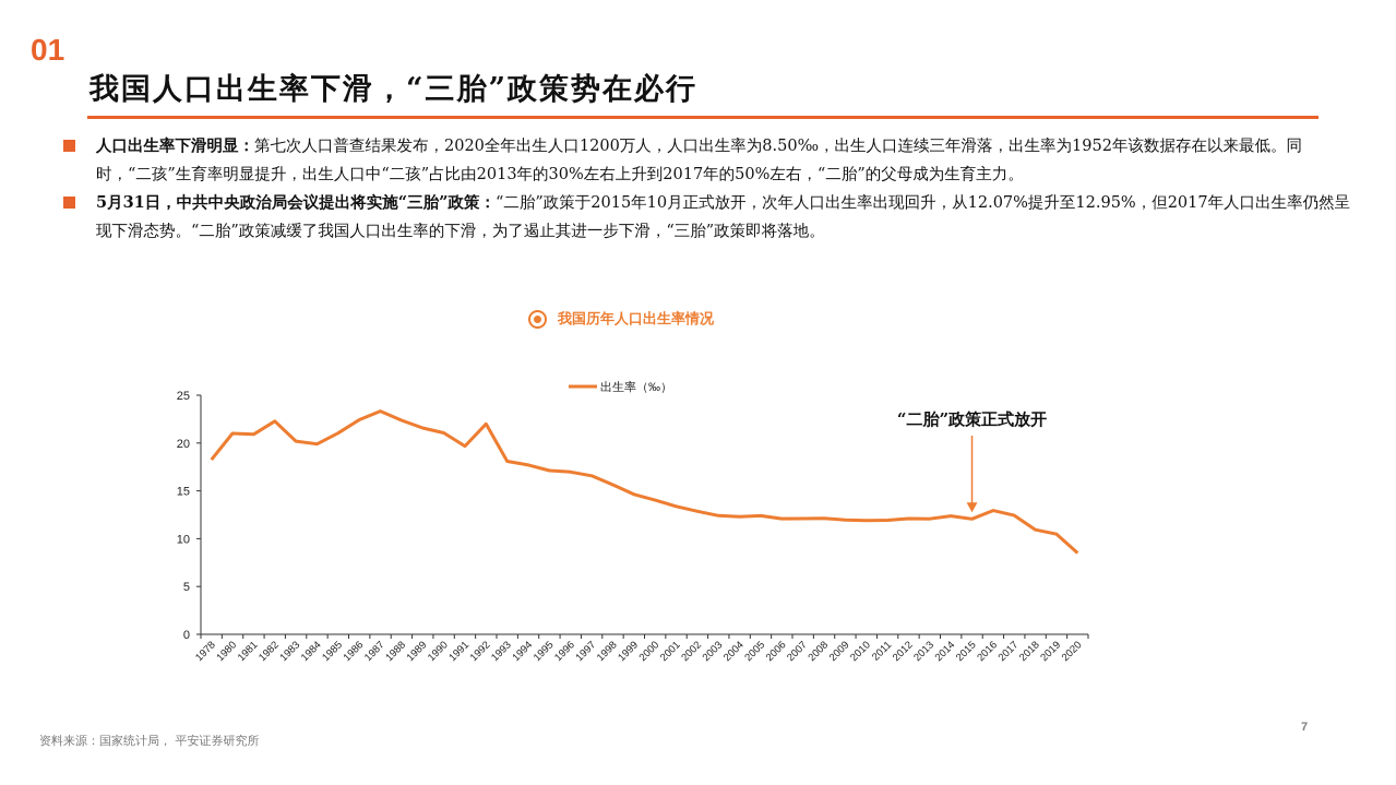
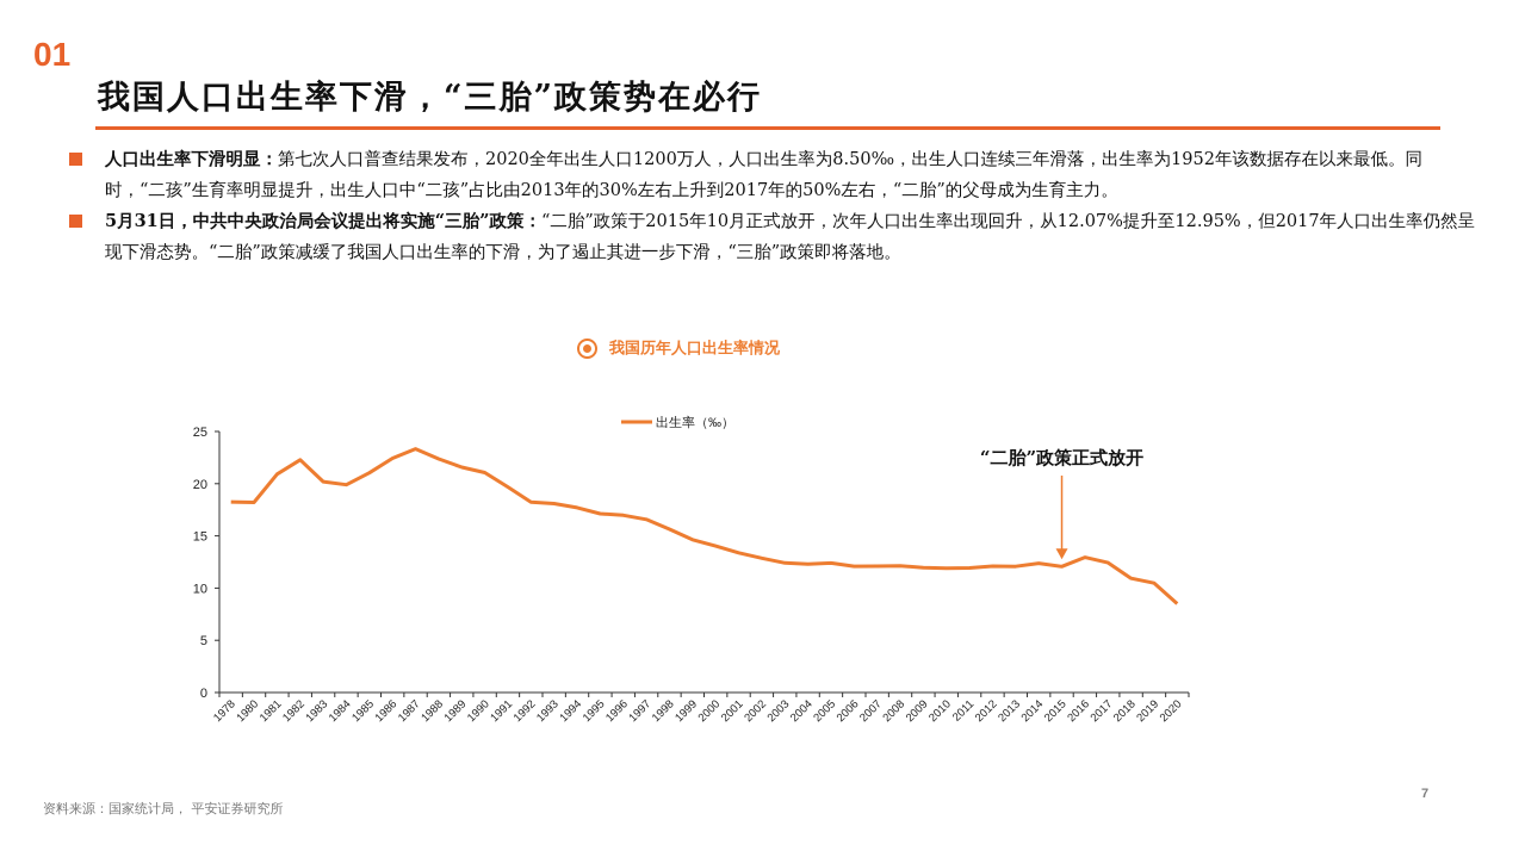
1980: 21 -> 18
1992: 22 -> 18
